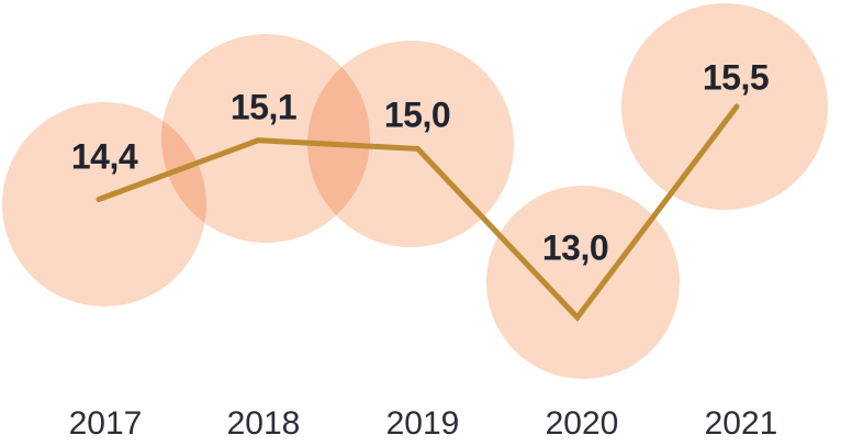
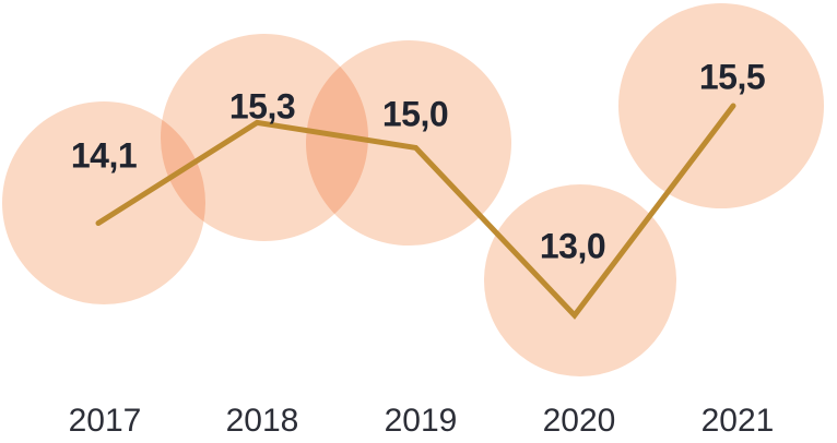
2017: 14,4 -> 14,1
2018: 15,1 -> 15,3
